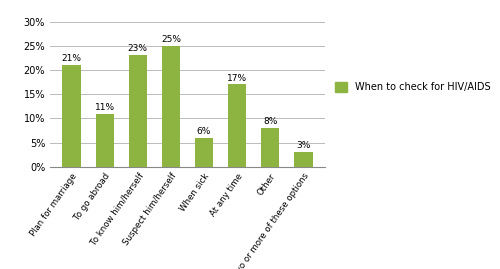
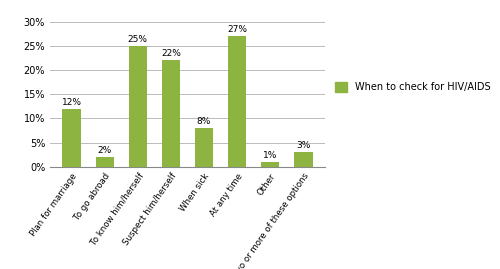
Plan for marriage: 21% -> 12%
To go abroad: 11% -> 2%
To know him/herself: 23% -> 25%
Suspect him/herself: 25% -> 22%
When sick: 6% -> 8%
At any time: 17% -> 27%
Other: 8% -> 1%
